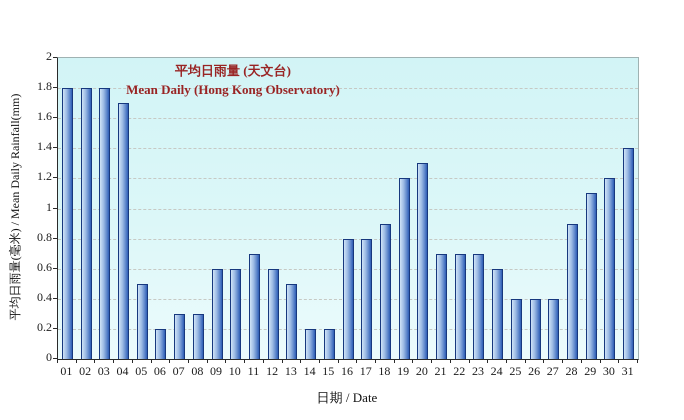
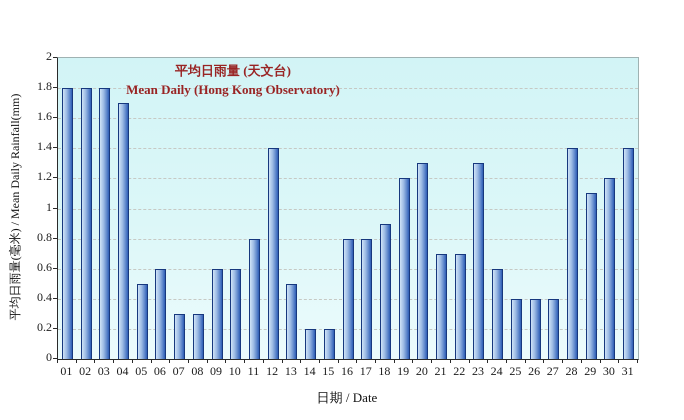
06: 0.2 -> 0.6
11: 0.7 -> 0.8
12: 0.6 -> 1.4
23: 0.7 -> 1.3
28: 0.9 -> 1.4
